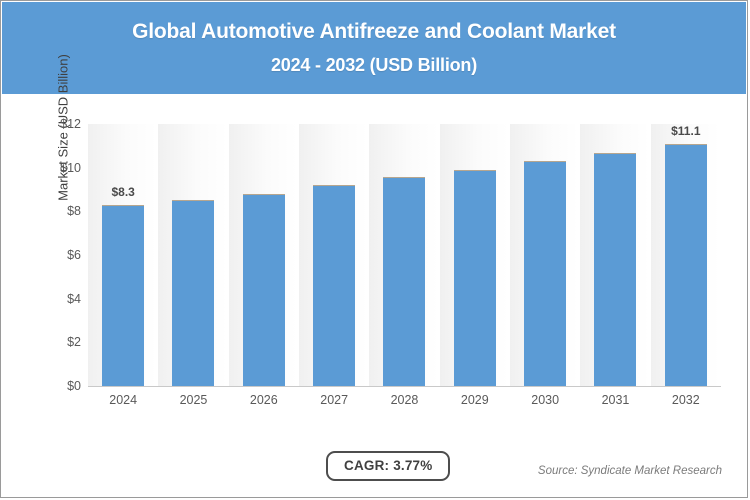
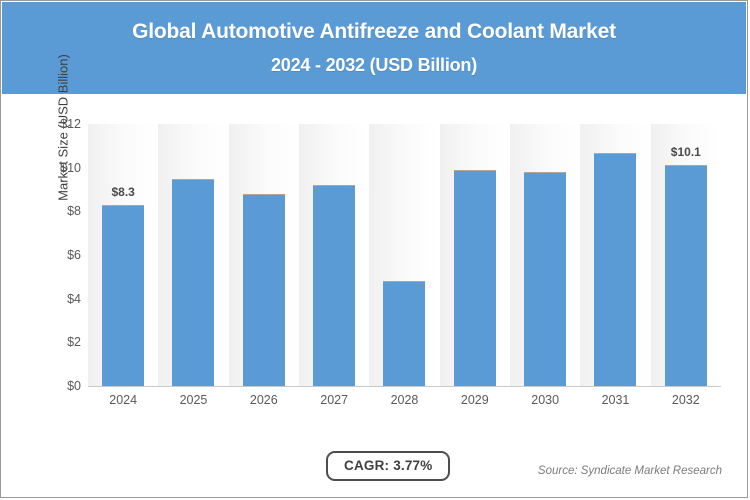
2025: $8.5 -> $9.5
2028: $9.6 -> $4.8
2030: $10.3 -> $9.8
2032: $11.1 -> $10.1
